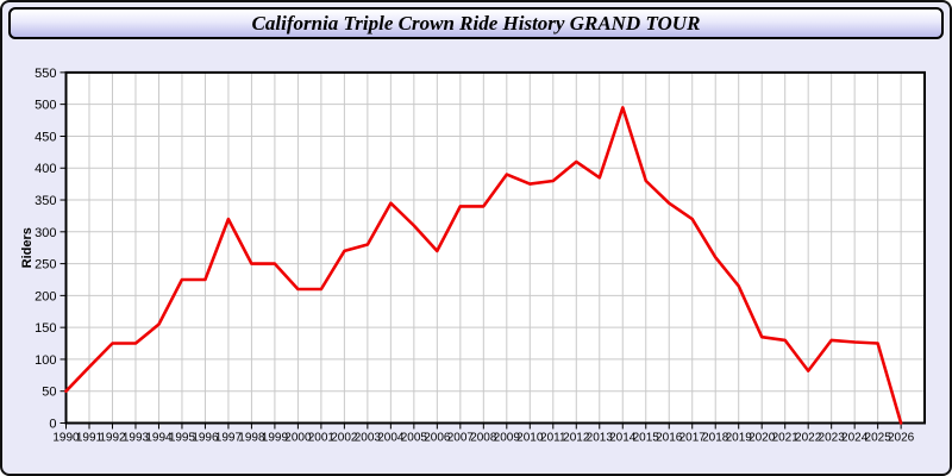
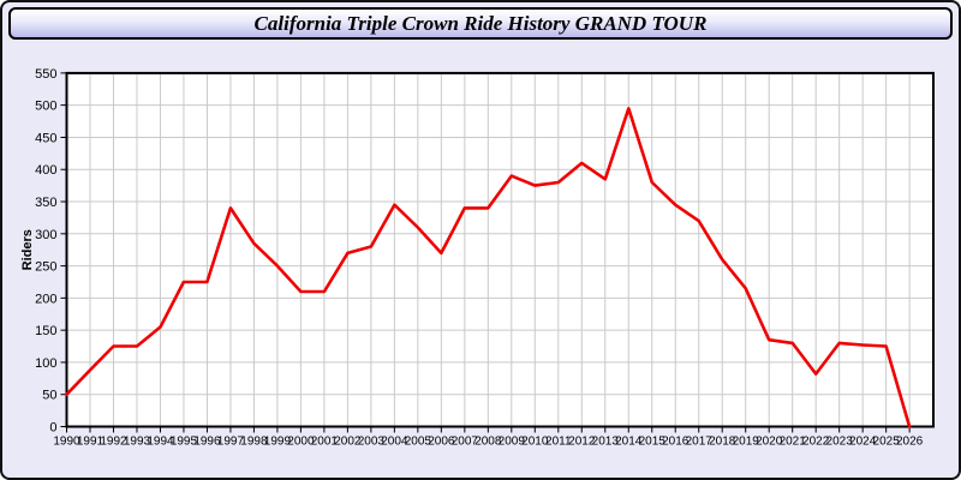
1997: 320 -> 340
1998: 250 -> 280
